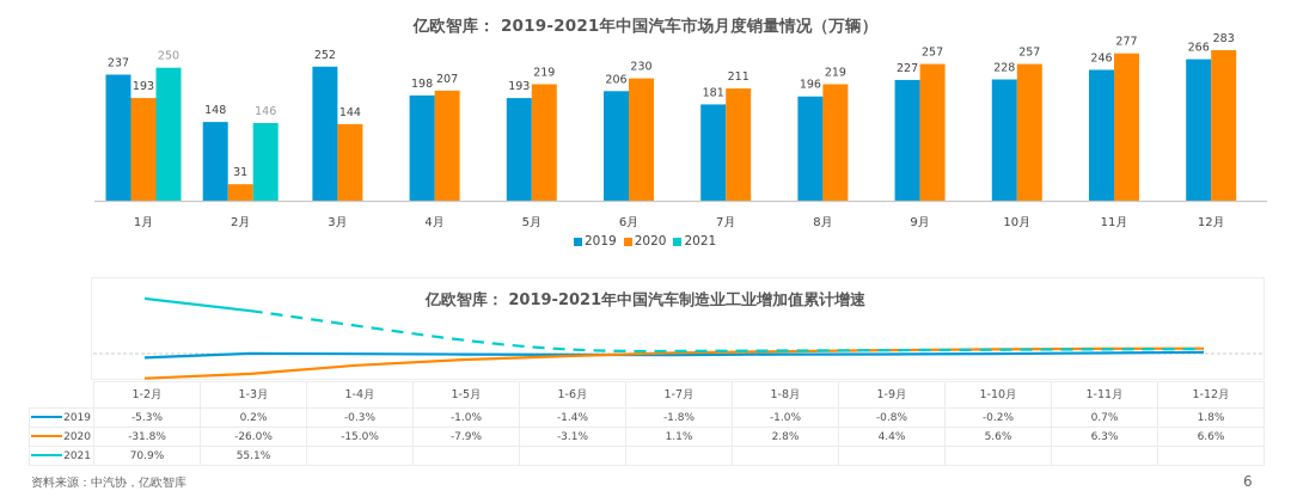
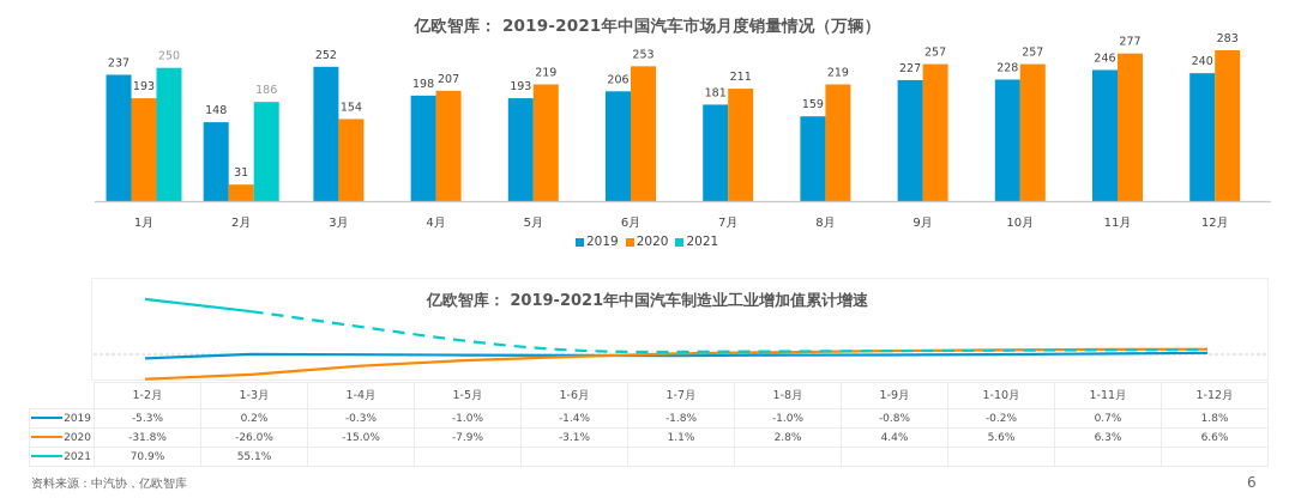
亿欧智库： 2019-2021年中国汽车市场月度销量情况（万辆）/2021/2月: 146 -> 186
亿欧智库： 2019-2021年中国汽车市场月度销量情况（万辆）/2020/3月: 144 -> 154
亿欧智库： 2019-2021年中国汽车市场月度销量情况（万辆）/2020/6月: 230 -> 253
亿欧智库： 2019-2021年中国汽车市场月度销量情况（万辆）/2019/8月: 196 -> 159
亿欧智库： 2019-2021年中国汽车市场月度销量情况（万辆）/2019/12月: 266 -> 240
